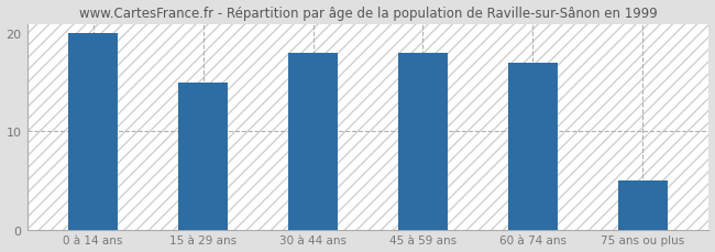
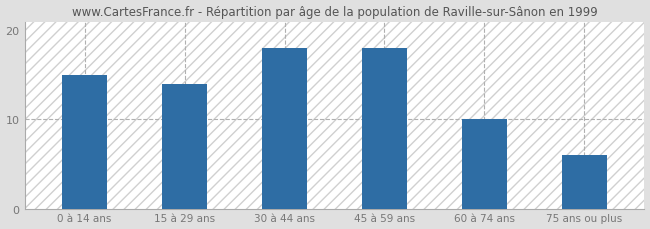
0 à 14 ans: 20 -> 15
15 à 29 ans: 15 -> 14
60 à 74 ans: 17 -> 10
75 ans ou plus: 5 -> 6
